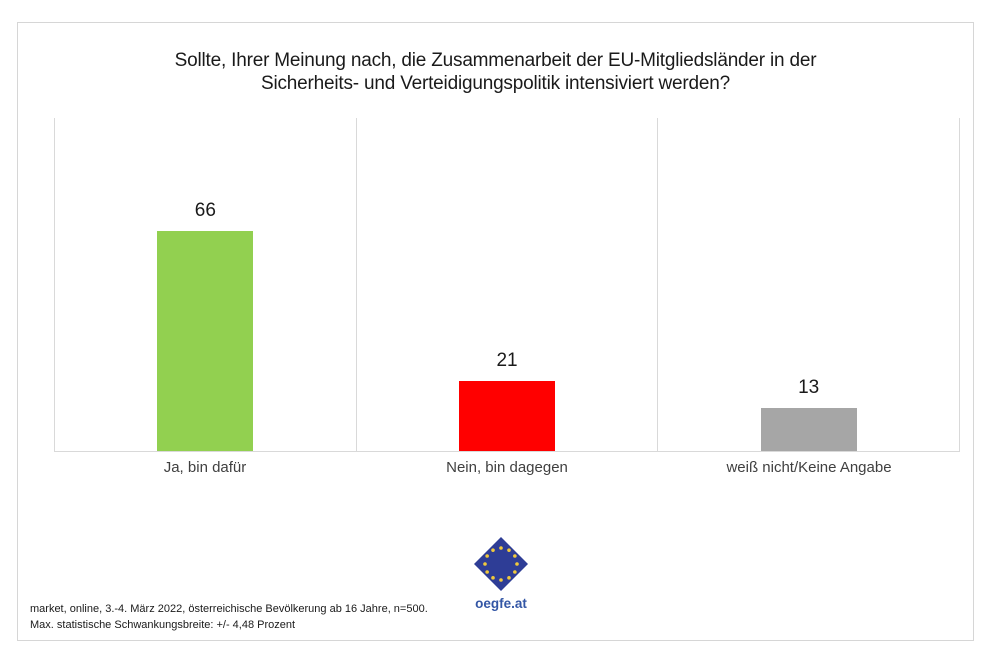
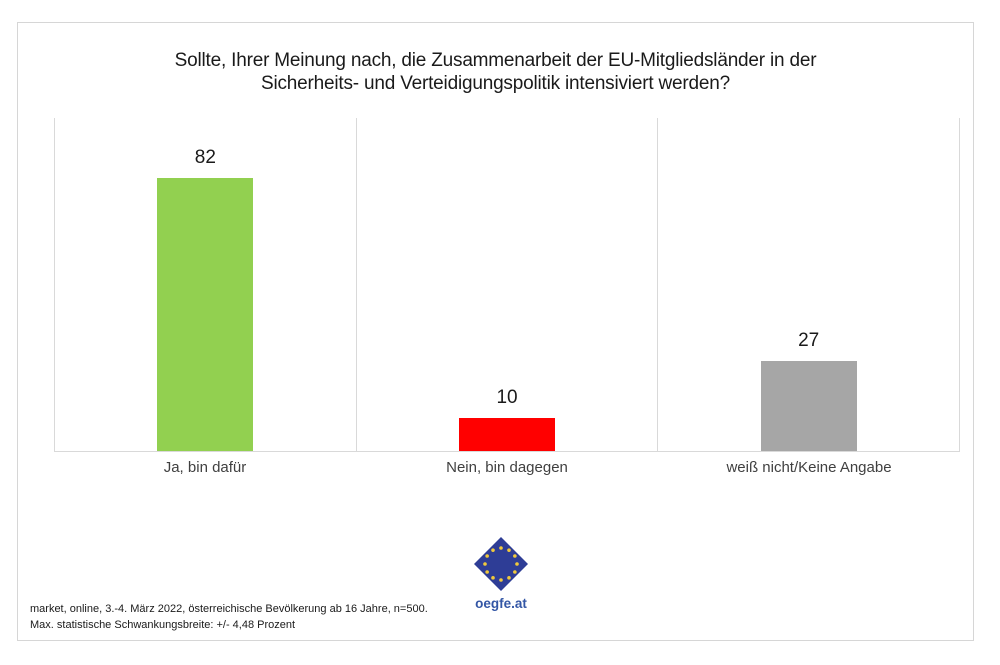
Ja, bin dafür: 66 -> 82
Nein, bin dagegen: 21 -> 10
weiß nicht/Keine Angabe: 13 -> 27
